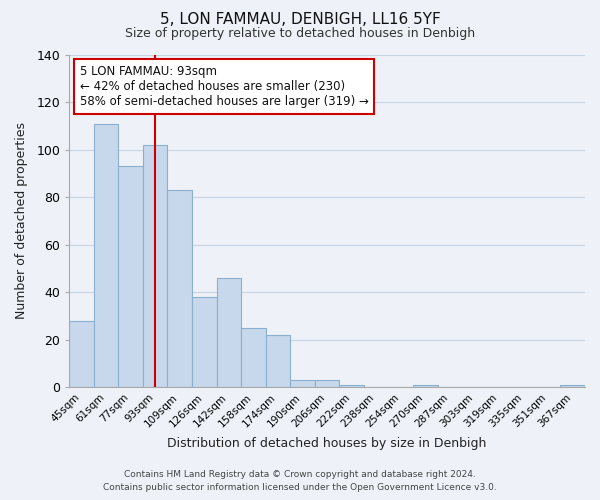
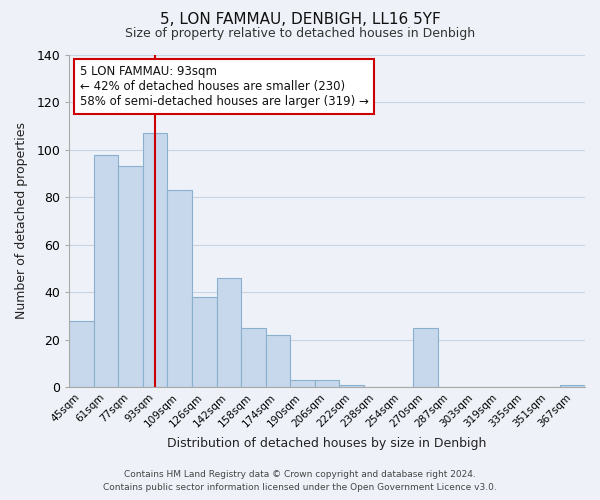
61sqm: 111 -> 98
93sqm: 102 -> 107
270sqm: 1 -> 25
